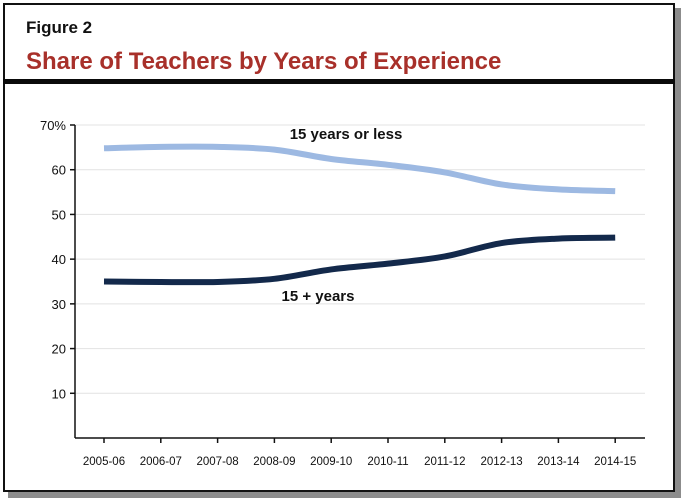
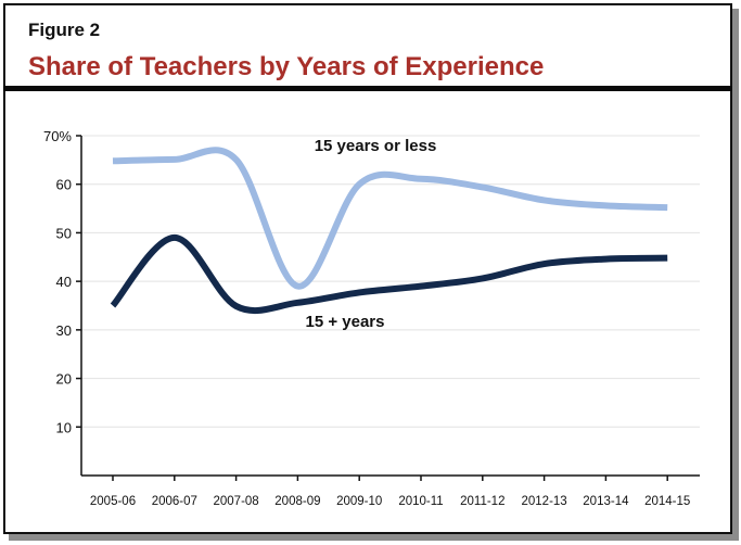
15 + years/2006-07: 35% -> 49%
15 years or less/2008-09: 64% -> 39%
15 years or less/2009-10: 62% -> 60%
